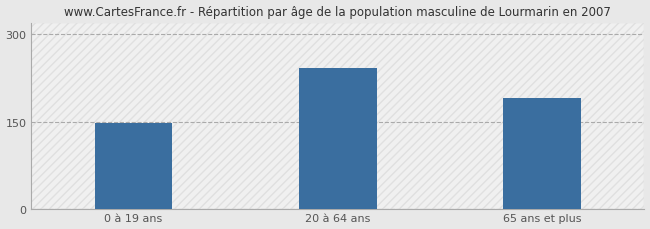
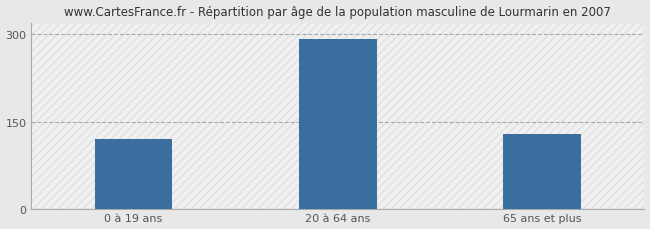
0 à 19 ans: 148 -> 120
20 à 64 ans: 242 -> 293
65 ans et plus: 190 -> 128
